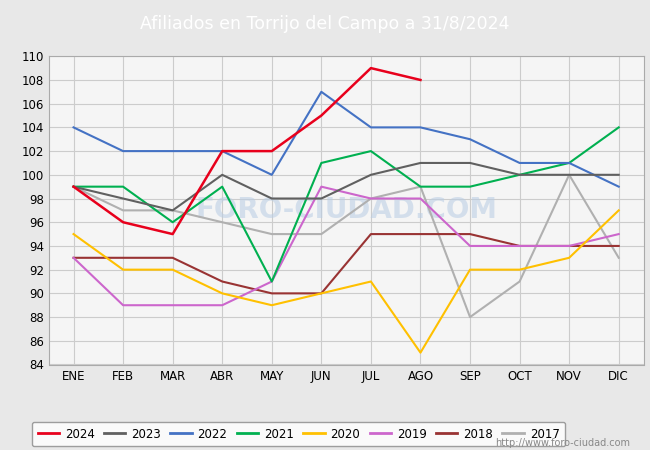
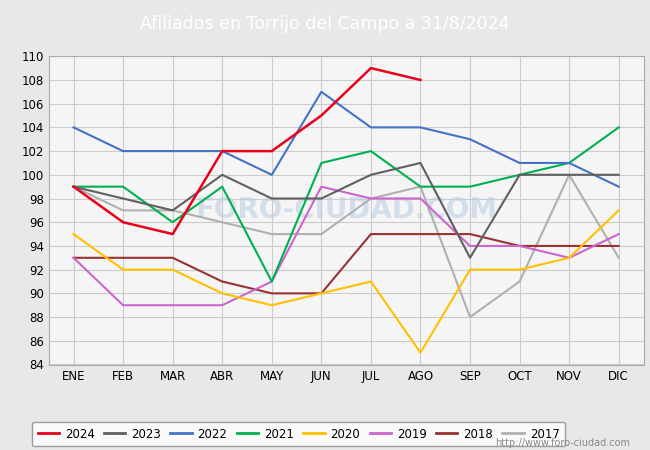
2023/SEP: 101 -> 93
2019/NOV: 94 -> 93
